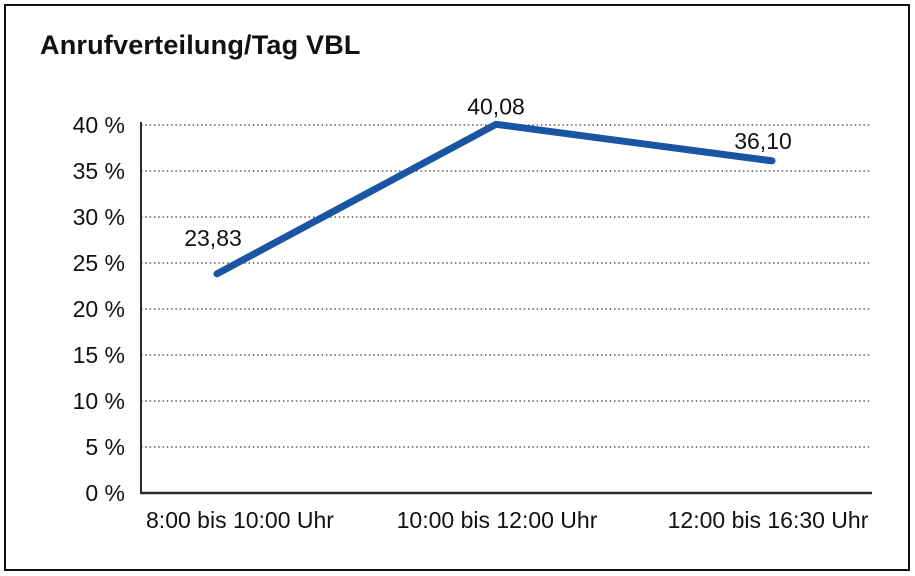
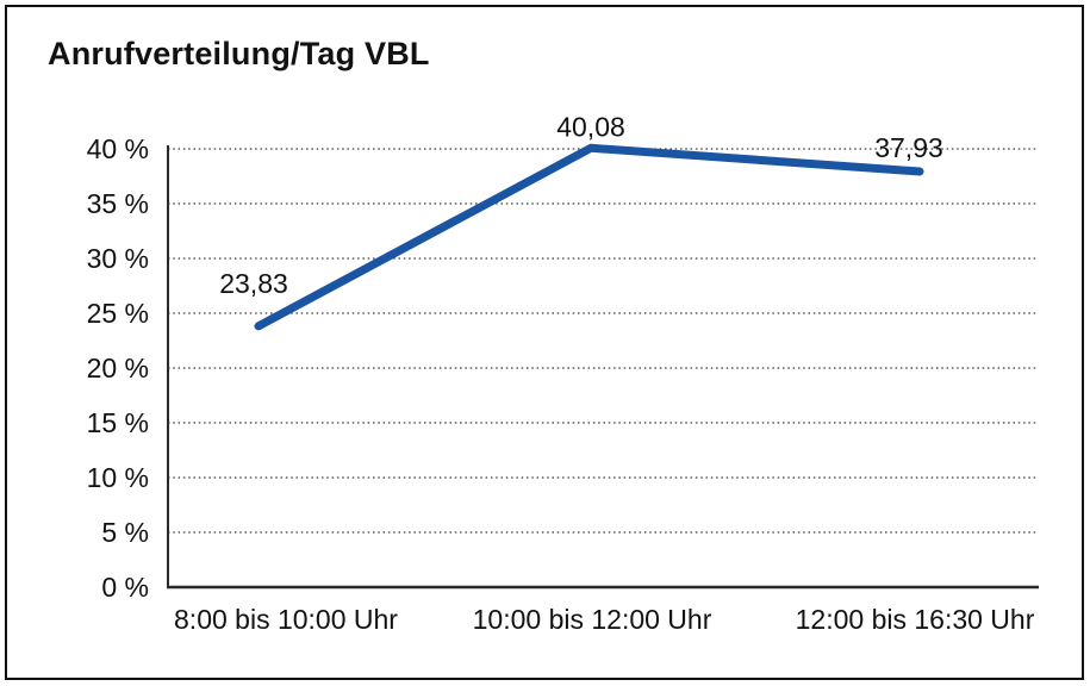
12:00 bis 16:30 Uhr: 36,10 -> 37,93
